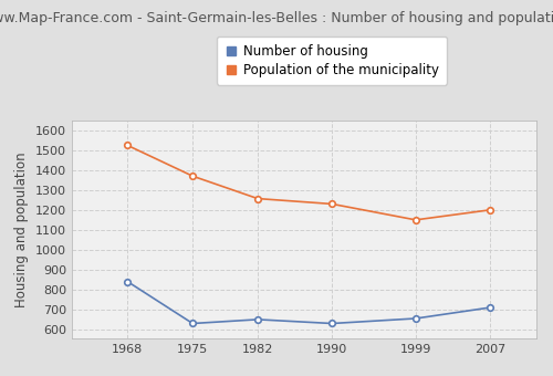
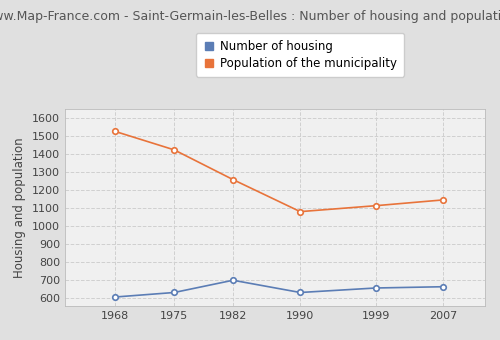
Number of housing/1968: 840 -> 600
Population of the municipality/1975: 1370 -> 1420
Number of housing/1982: 650 -> 700
Population of the municipality/1990: 1230 -> 1080
Population of the municipality/1999: 1150 -> 1110
Number of housing/2007: 710 -> 660
Population of the municipality/2007: 1200 -> 1140
